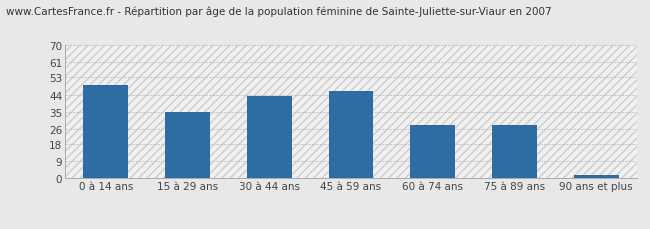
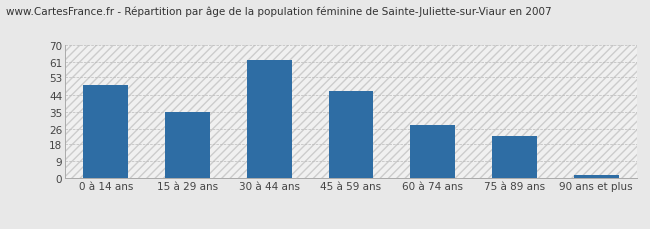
30 à 44 ans: 43 -> 62
75 à 89 ans: 28 -> 22
